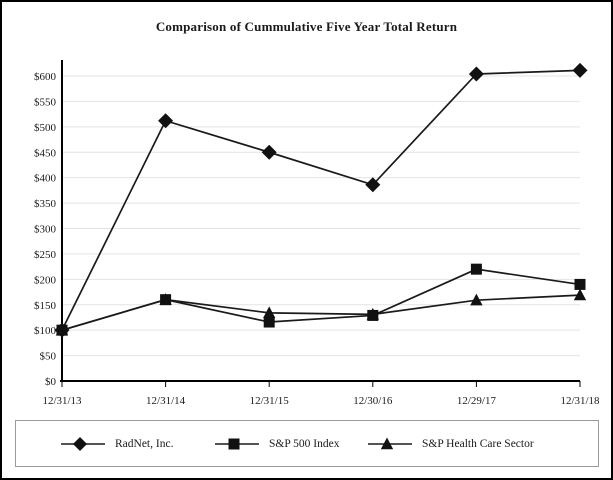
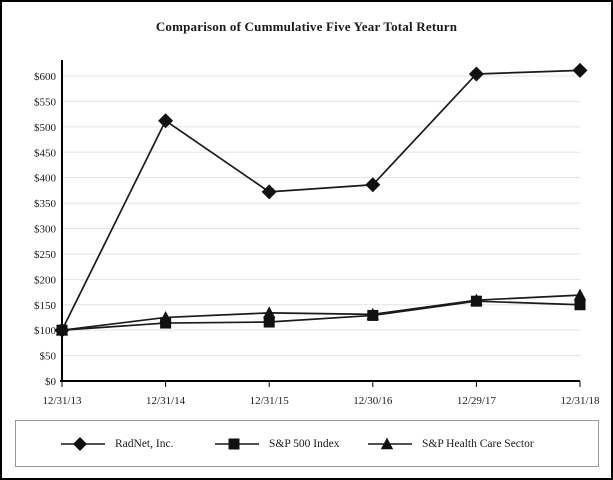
S&P 500 Index/12/31/14: $160 -> $110
S&P Health Care Sector/12/31/14: $160 -> $120
RadNet, Inc./12/31/15: $450 -> $370
S&P 500 Index/12/29/17: $220 -> $160
S&P 500 Index/12/31/18: $190 -> $150
